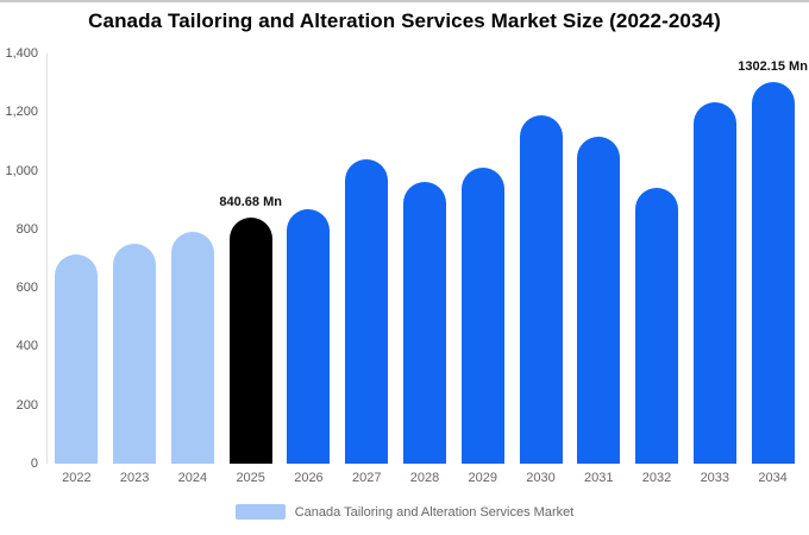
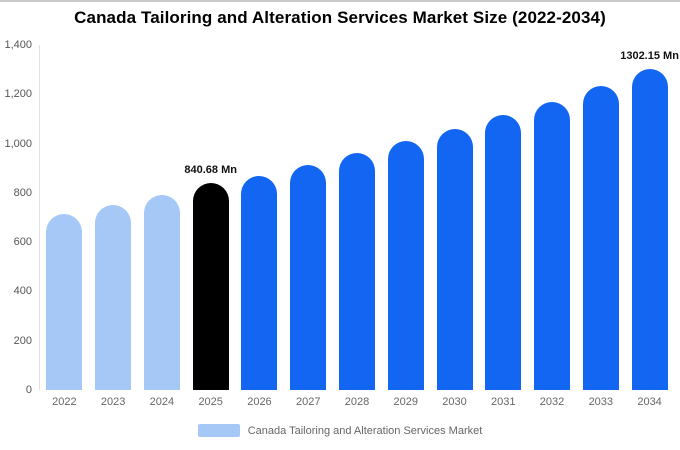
2027: 1040 -> 920
2030: 1190 -> 1060
2032: 940 -> 1170
